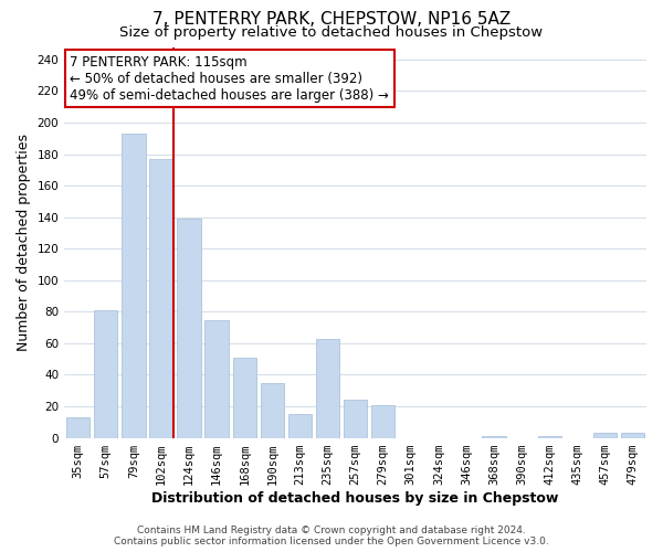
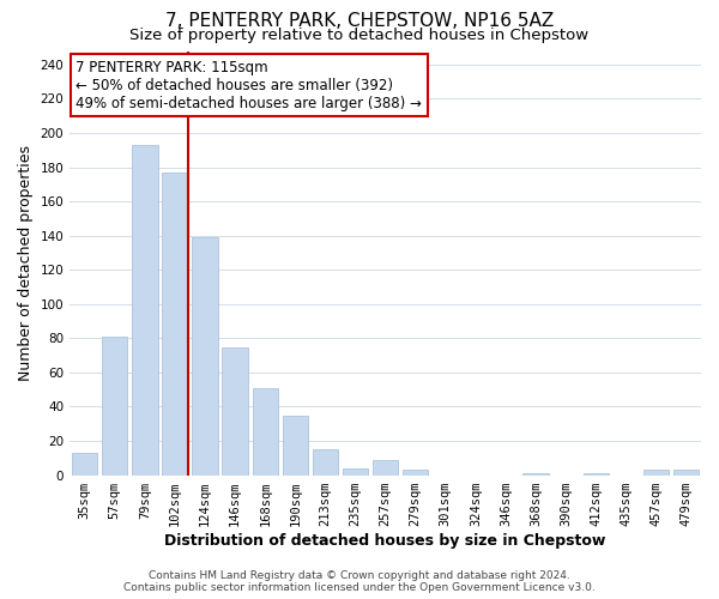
235sqm: 63 -> 4
257sqm: 24 -> 9
279sqm: 21 -> 3
